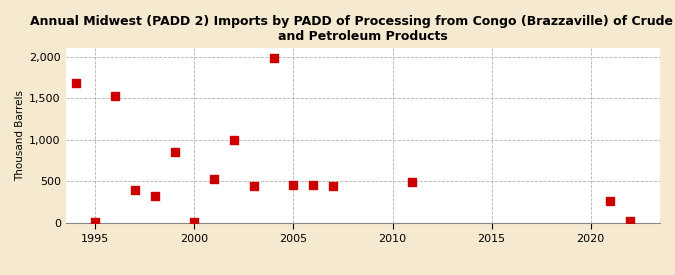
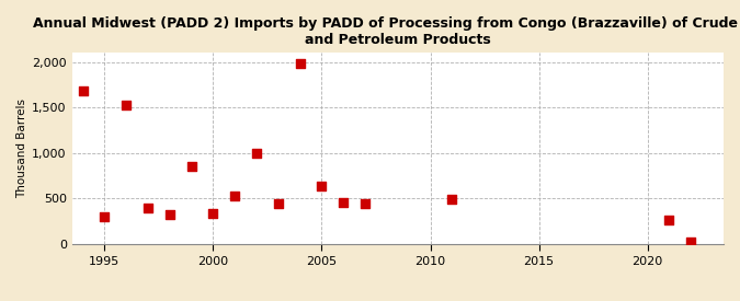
1995: 20 -> 300
2000: 20 -> 340
2005: 460 -> 640
